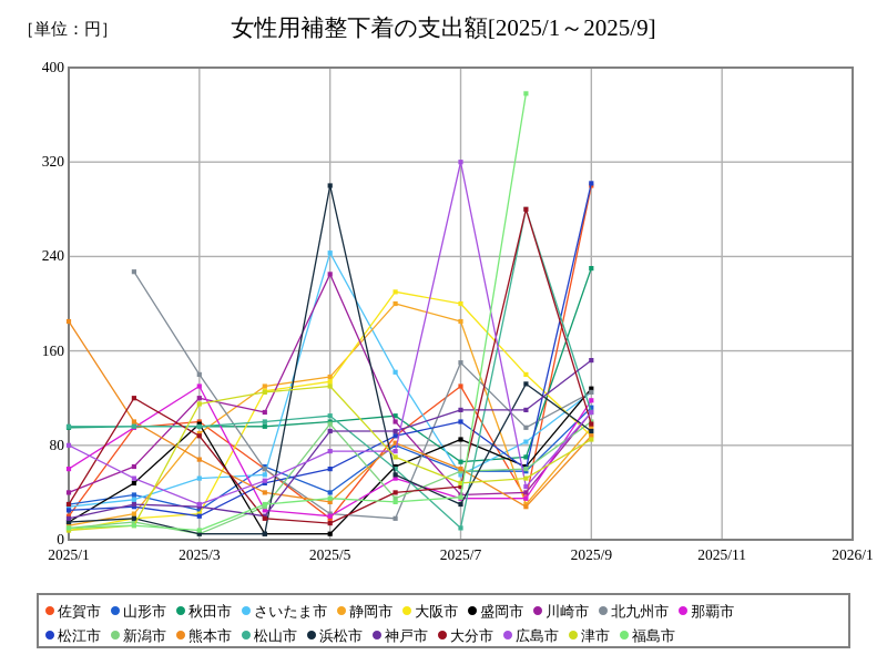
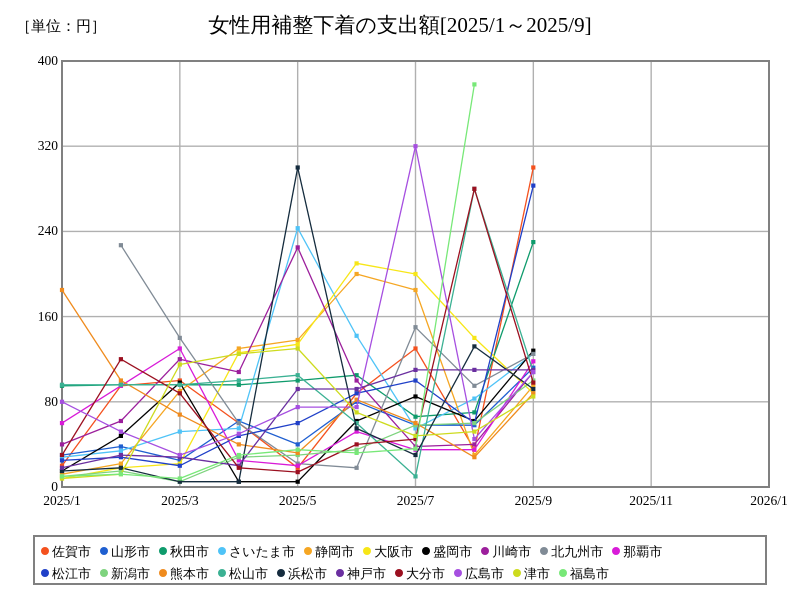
新潟市/2025/5: 98 -> 30
松江市/2025/9: 302 -> 283
神戸市/2025/9: 152 -> 110
